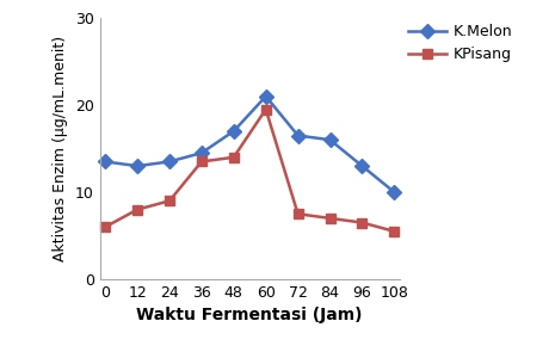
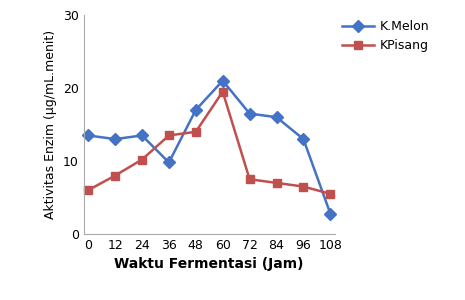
KPisang/24: 9.0 -> 10.2
K.Melon/36: 14.5 -> 9.8
K.Melon/108: 10.0 -> 2.8
